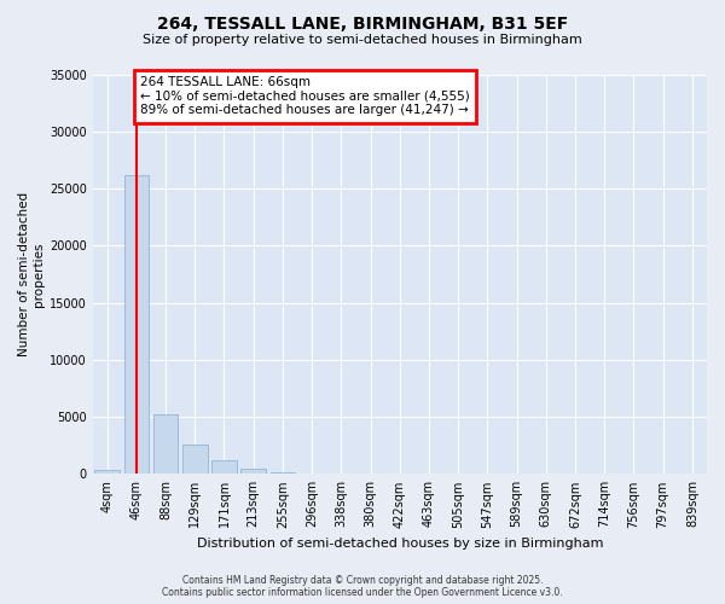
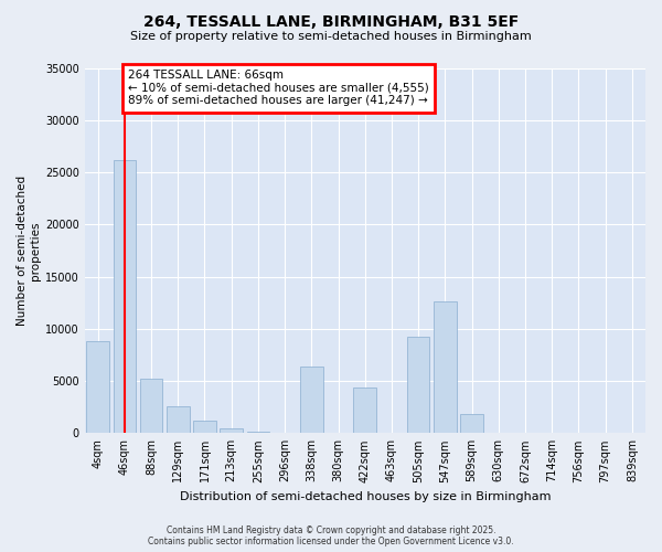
4sqm: 300 -> 8800
338sqm: 0 -> 6400
422sqm: 0 -> 4400
505sqm: 0 -> 9200
547sqm: 0 -> 12600
589sqm: 0 -> 1800
